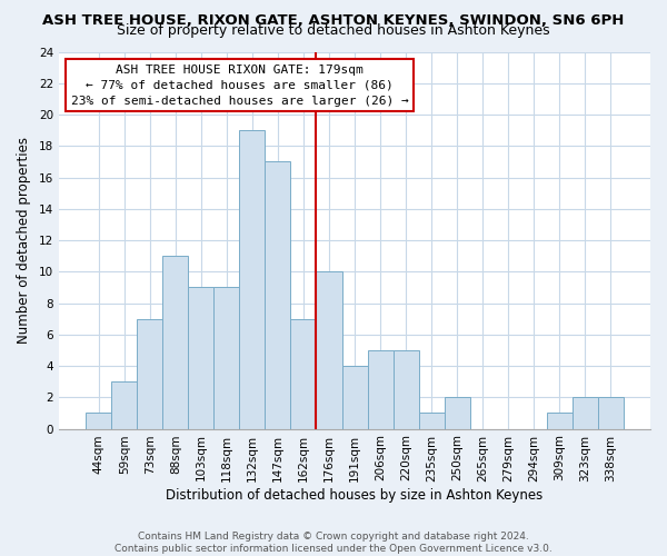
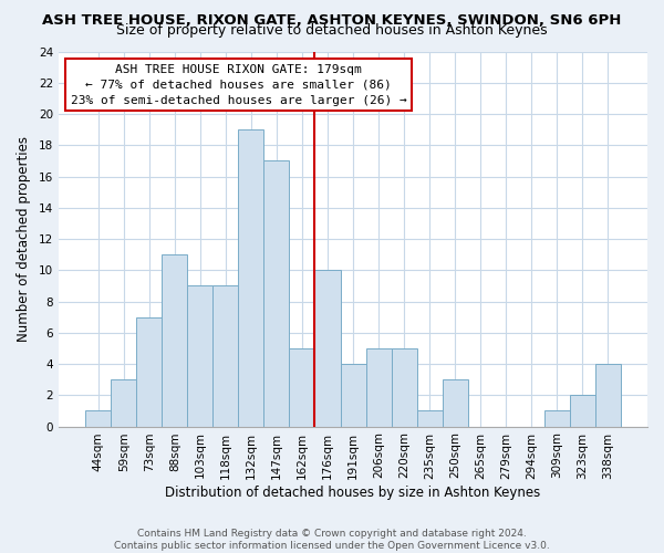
162sqm: 7 -> 5
250sqm: 2 -> 3
338sqm: 2 -> 4
